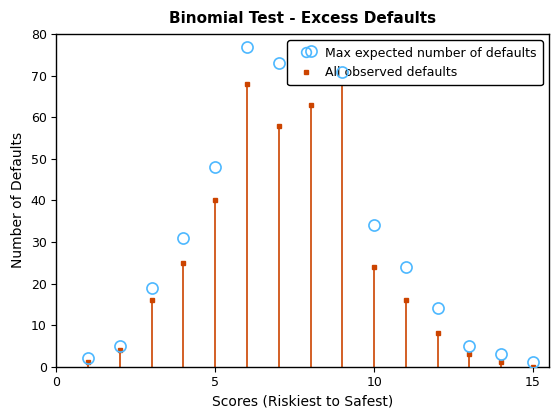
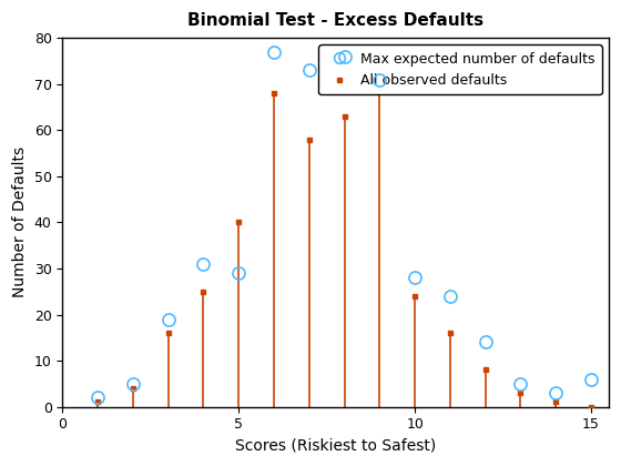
Max expected number of defaults/5: 48 -> 29
Max expected number of defaults/10: 34 -> 28
Max expected number of defaults/15: 1 -> 6
